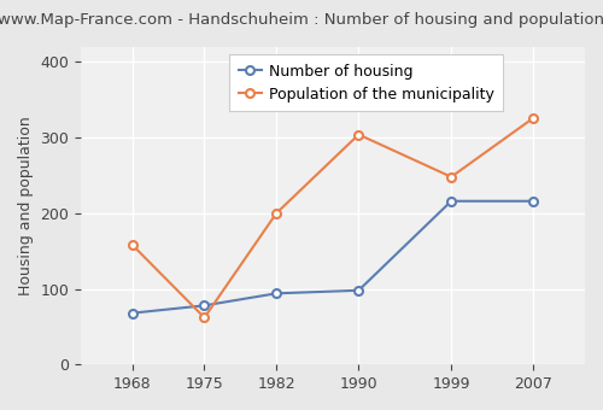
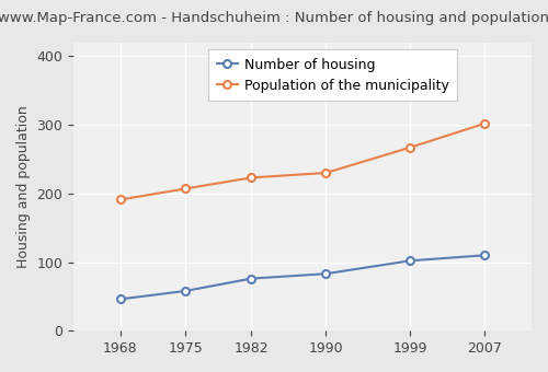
Number of housing/1968: 68 -> 46
Population of the municipality/1968: 158 -> 191
Number of housing/1975: 78 -> 58
Population of the municipality/1975: 62 -> 207
Number of housing/1982: 94 -> 76
Population of the municipality/1982: 200 -> 223
Number of housing/1990: 98 -> 83
Population of the municipality/1990: 304 -> 230
Number of housing/1999: 216 -> 102
Population of the municipality/1999: 248 -> 267
Number of housing/2007: 216 -> 110
Population of the municipality/2007: 326 -> 302
